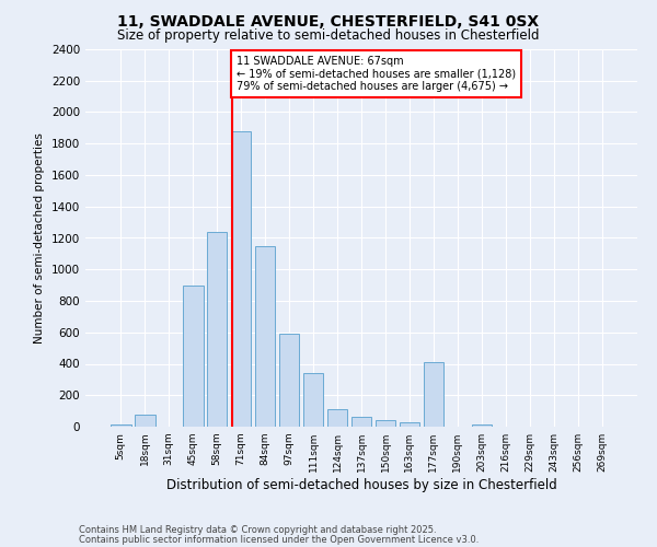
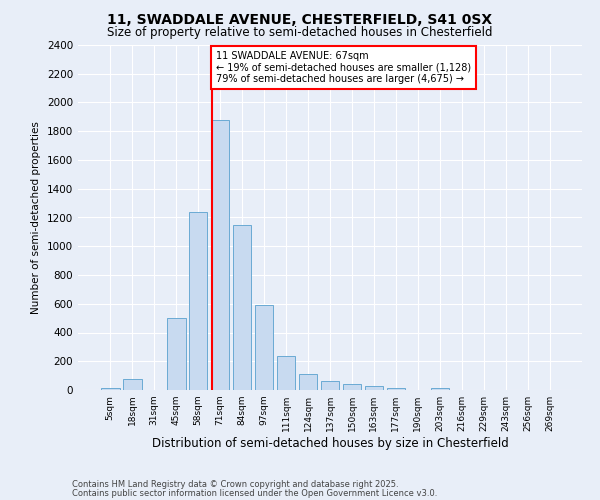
45sqm: 900 -> 500
111sqm: 340 -> 240
177sqm: 410 -> 20
